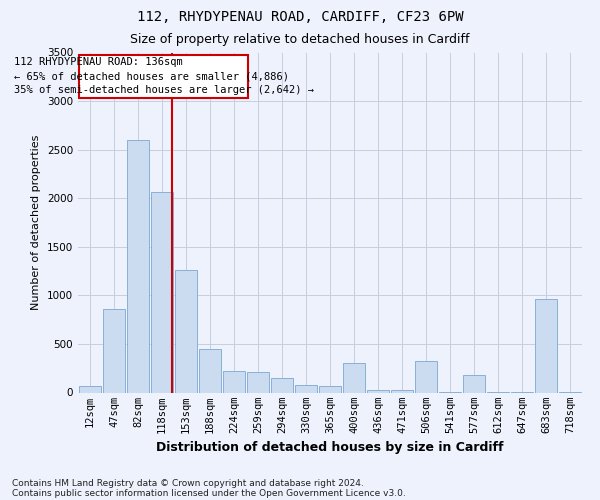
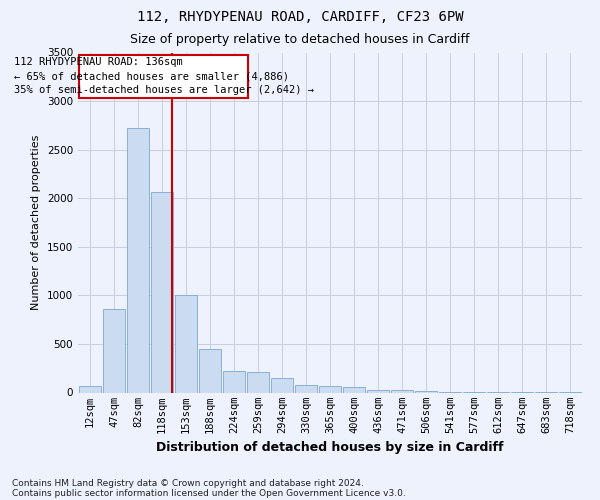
82sqm: 2600 -> 2720
153sqm: 1260 -> 1000
400sqm: 300 -> 60
506sqm: 320 -> 20
577sqm: 180 -> 0
683sqm: 960 -> 0
